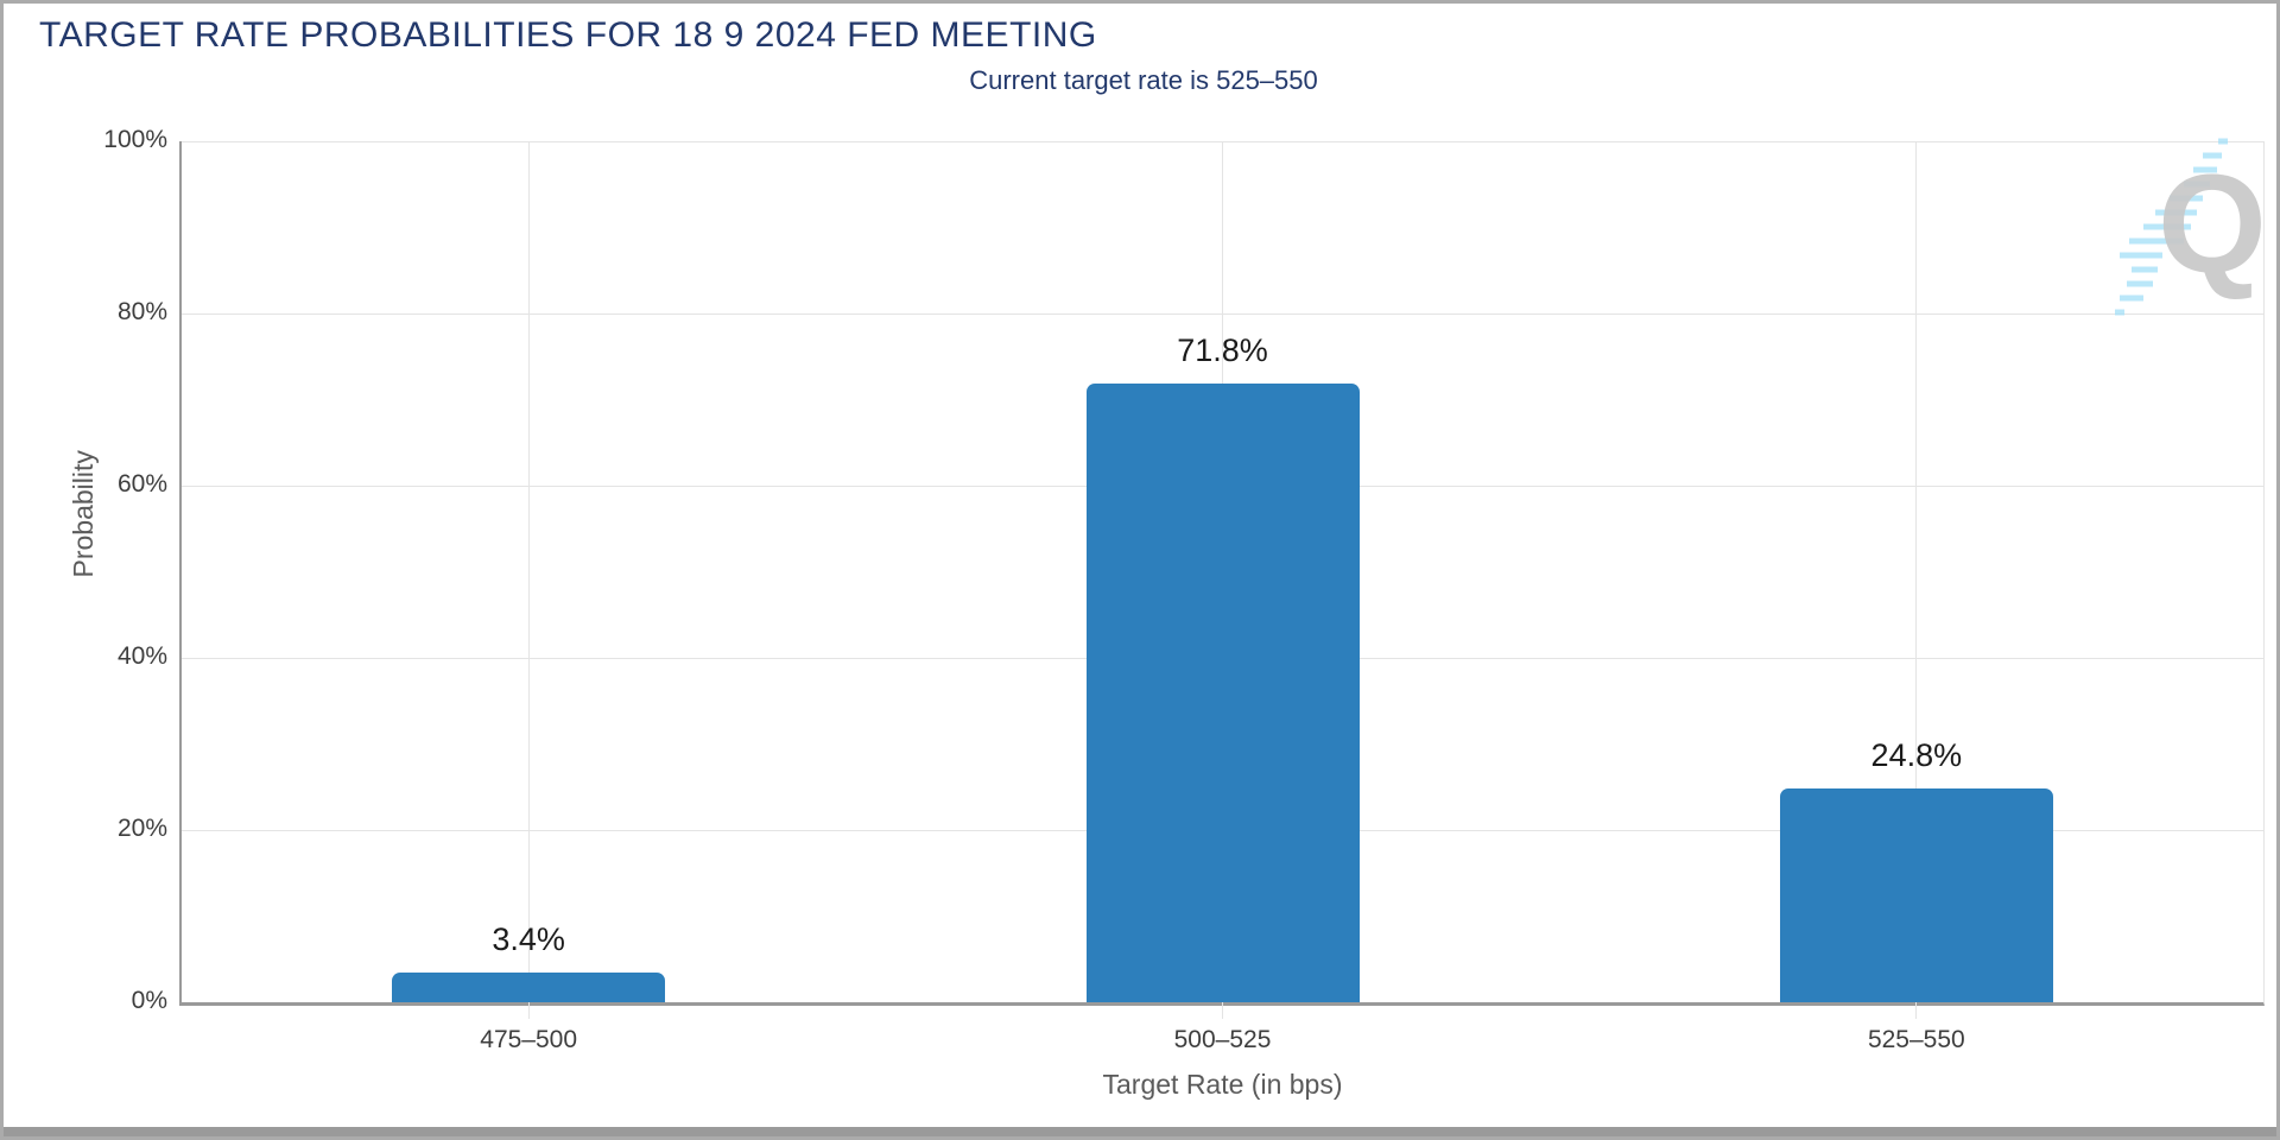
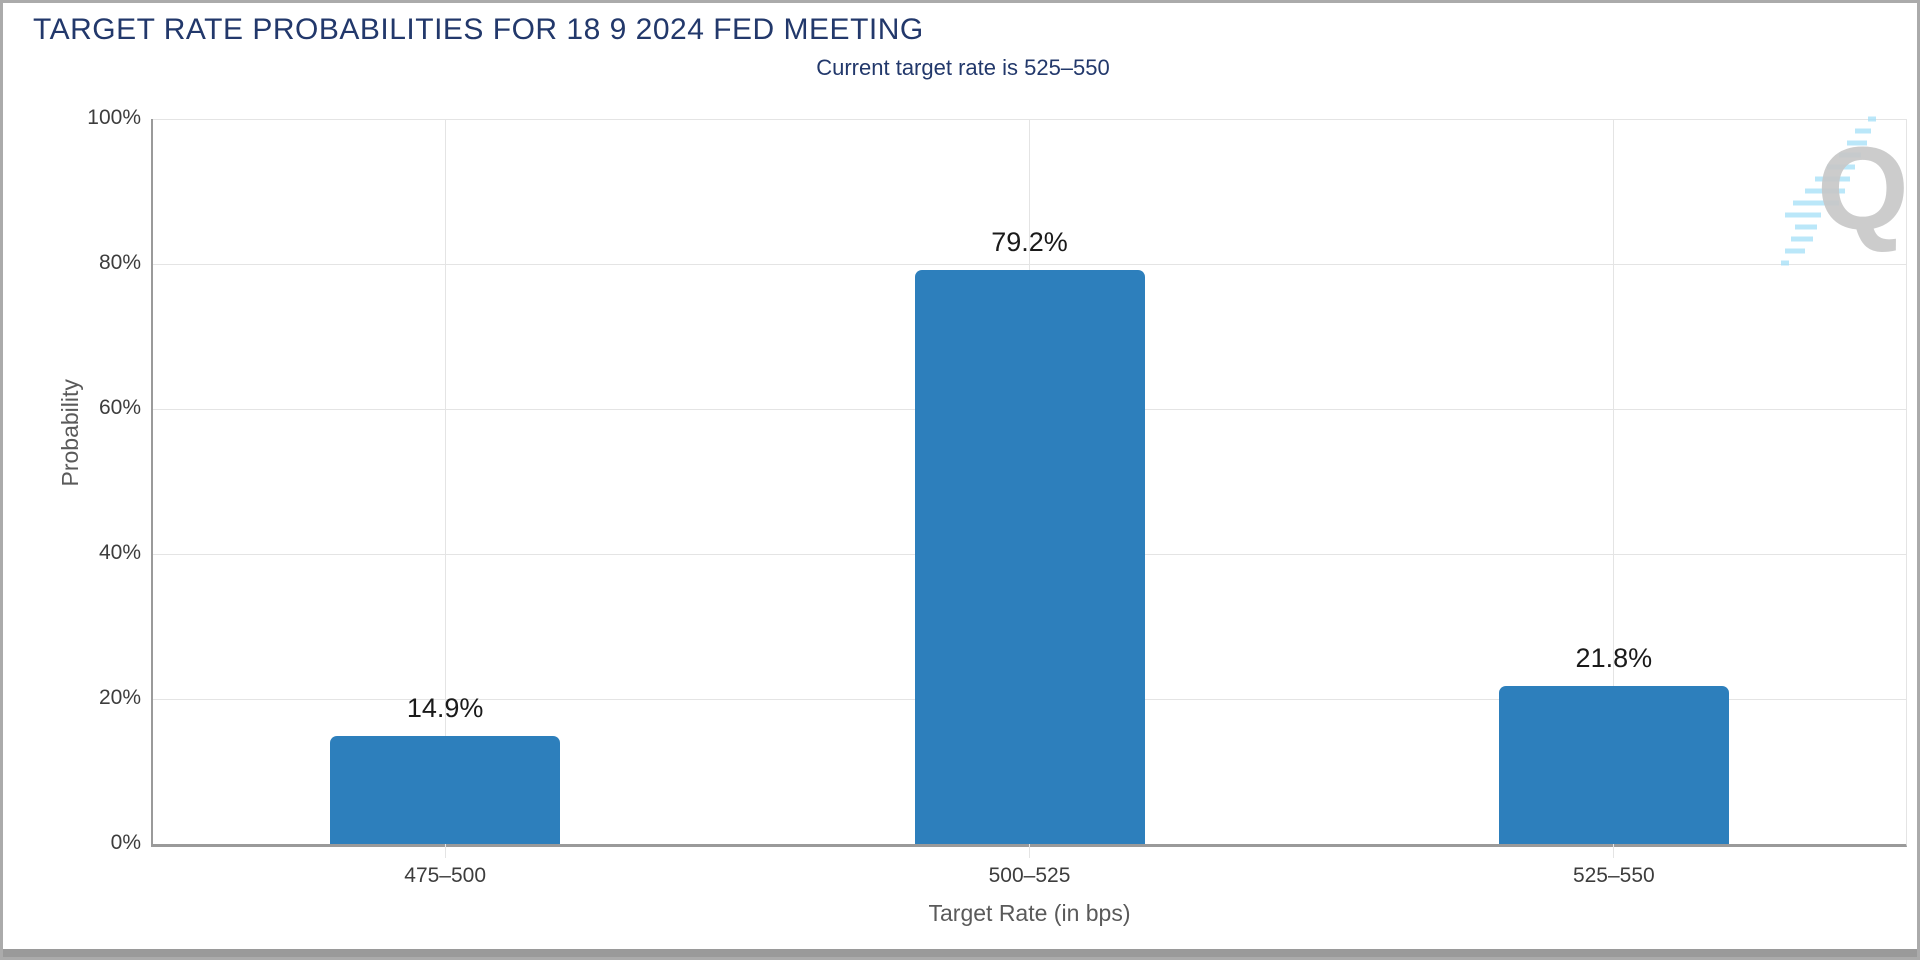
475–500: 3.4% -> 14.9%
500–525: 71.8% -> 79.2%
525–550: 24.8% -> 21.8%
